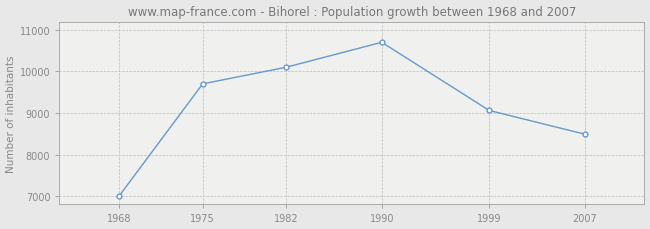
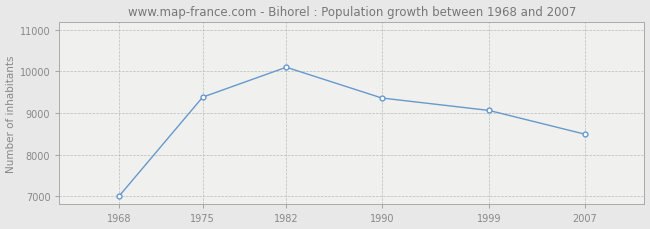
1975: 9700 -> 9380
1990: 10700 -> 9360
